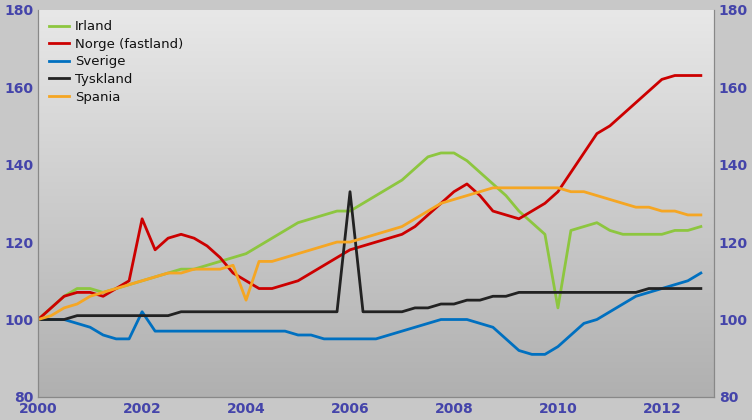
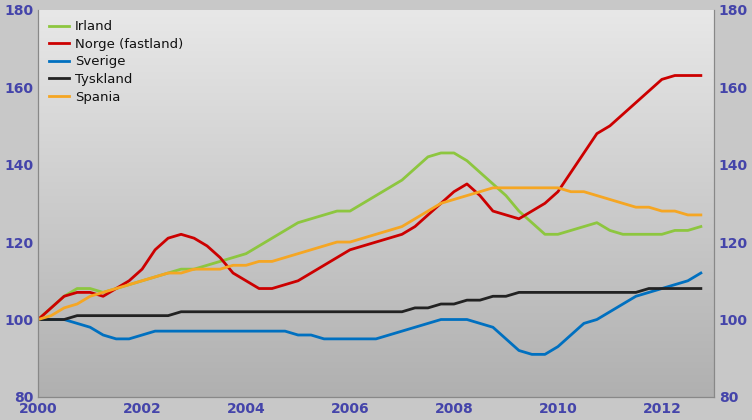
Norge (fastland)/2002: 126 -> 113
Sverige/2002: 102 -> 96
Spania/2004: 105 -> 114
Tyskland/2006: 133 -> 102
Irland/2010: 103 -> 122
